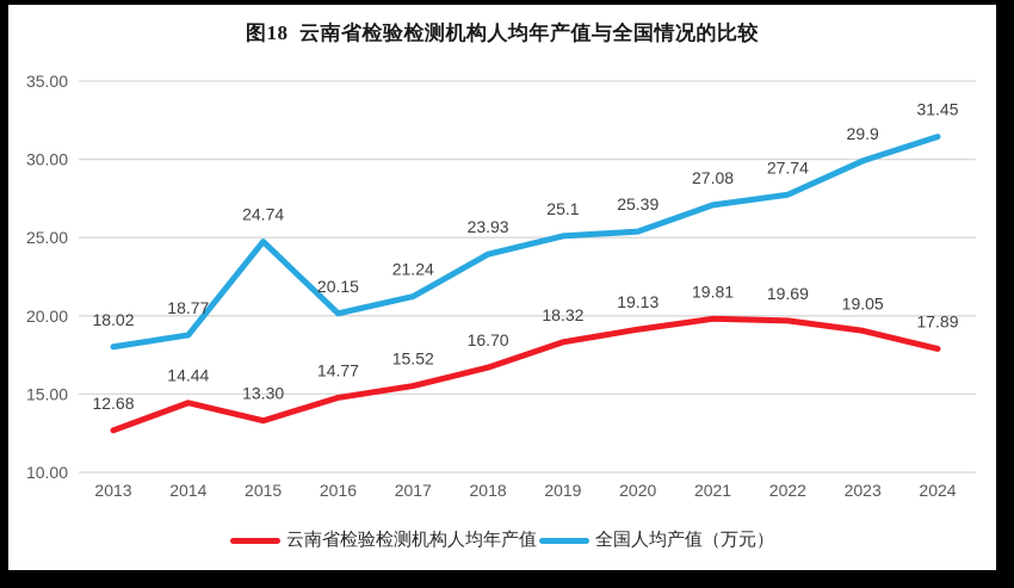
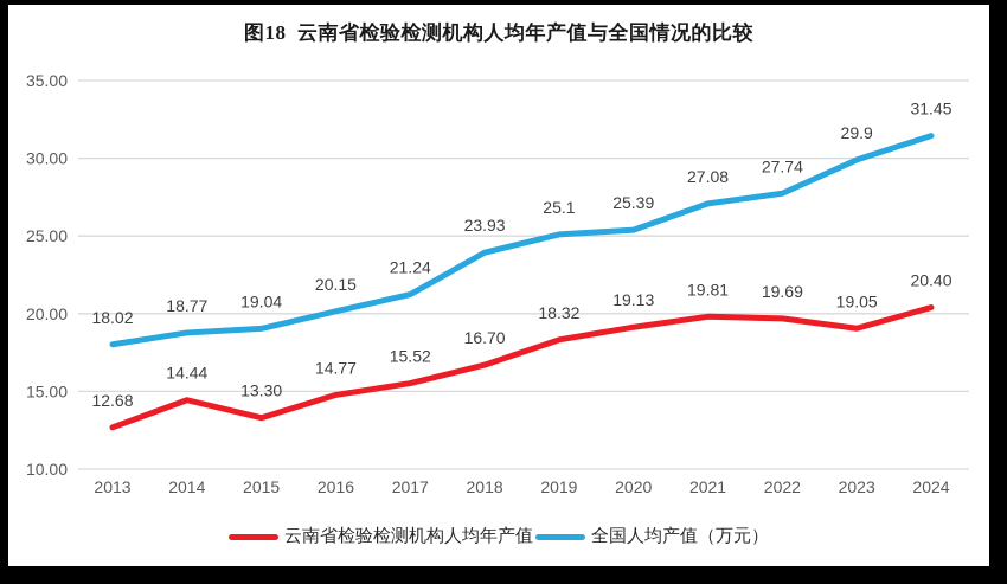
全国人均产值（万元）/2015: 24.74 -> 19.04
云南省检验检测机构人均年产值/2024: 17.89 -> 20.40
